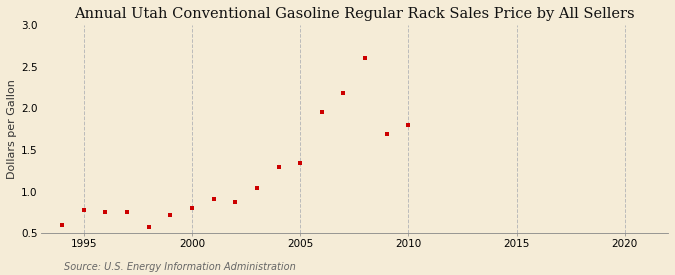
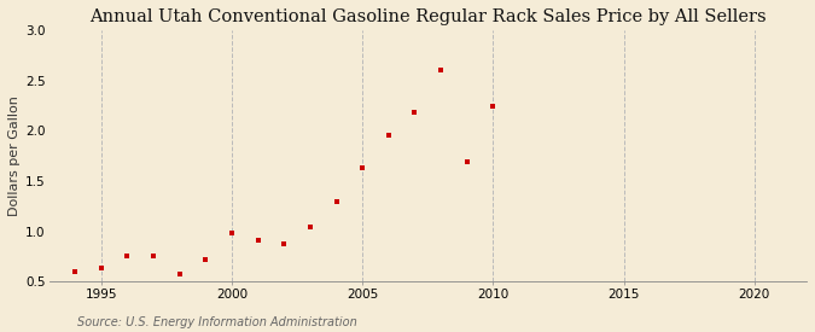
1995: 0.78 -> 0.64
2000: 0.80 -> 0.98
2005: 1.34 -> 1.63
2010: 1.80 -> 2.24
